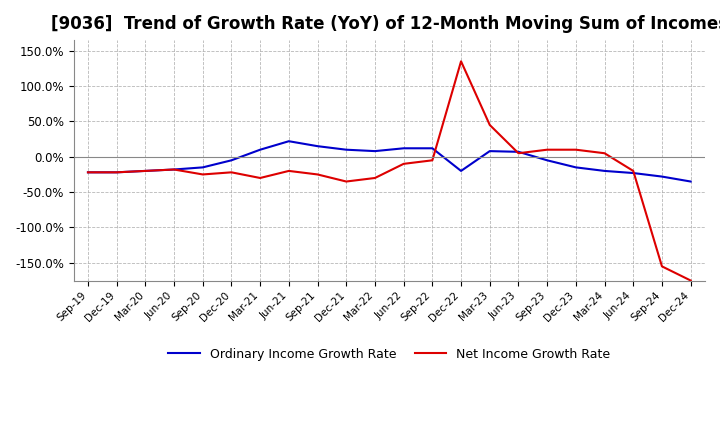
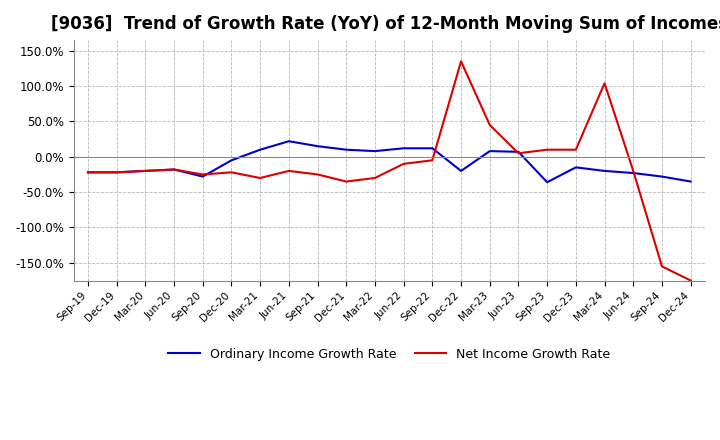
Ordinary Income Growth Rate/Sep-20: -15% -> -28%
Ordinary Income Growth Rate/Sep-23: -5% -> -36%
Net Income Growth Rate/Mar-24: 5% -> 104%
